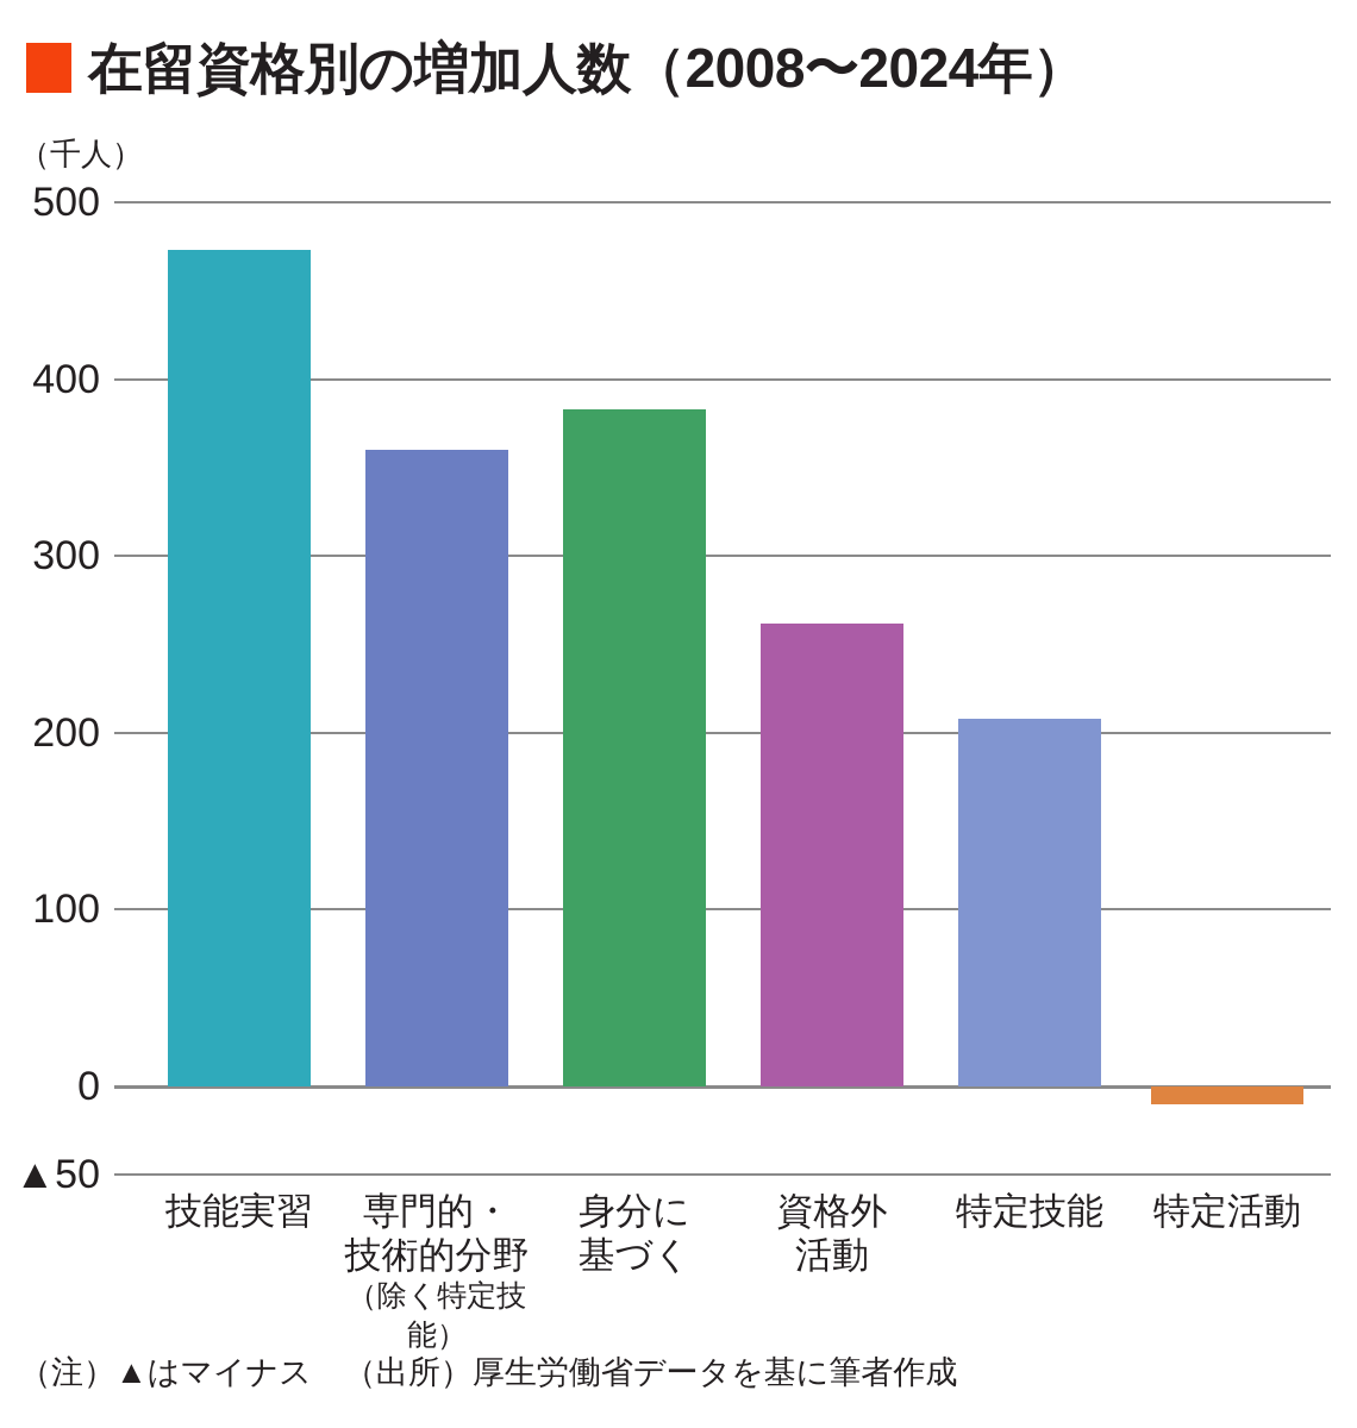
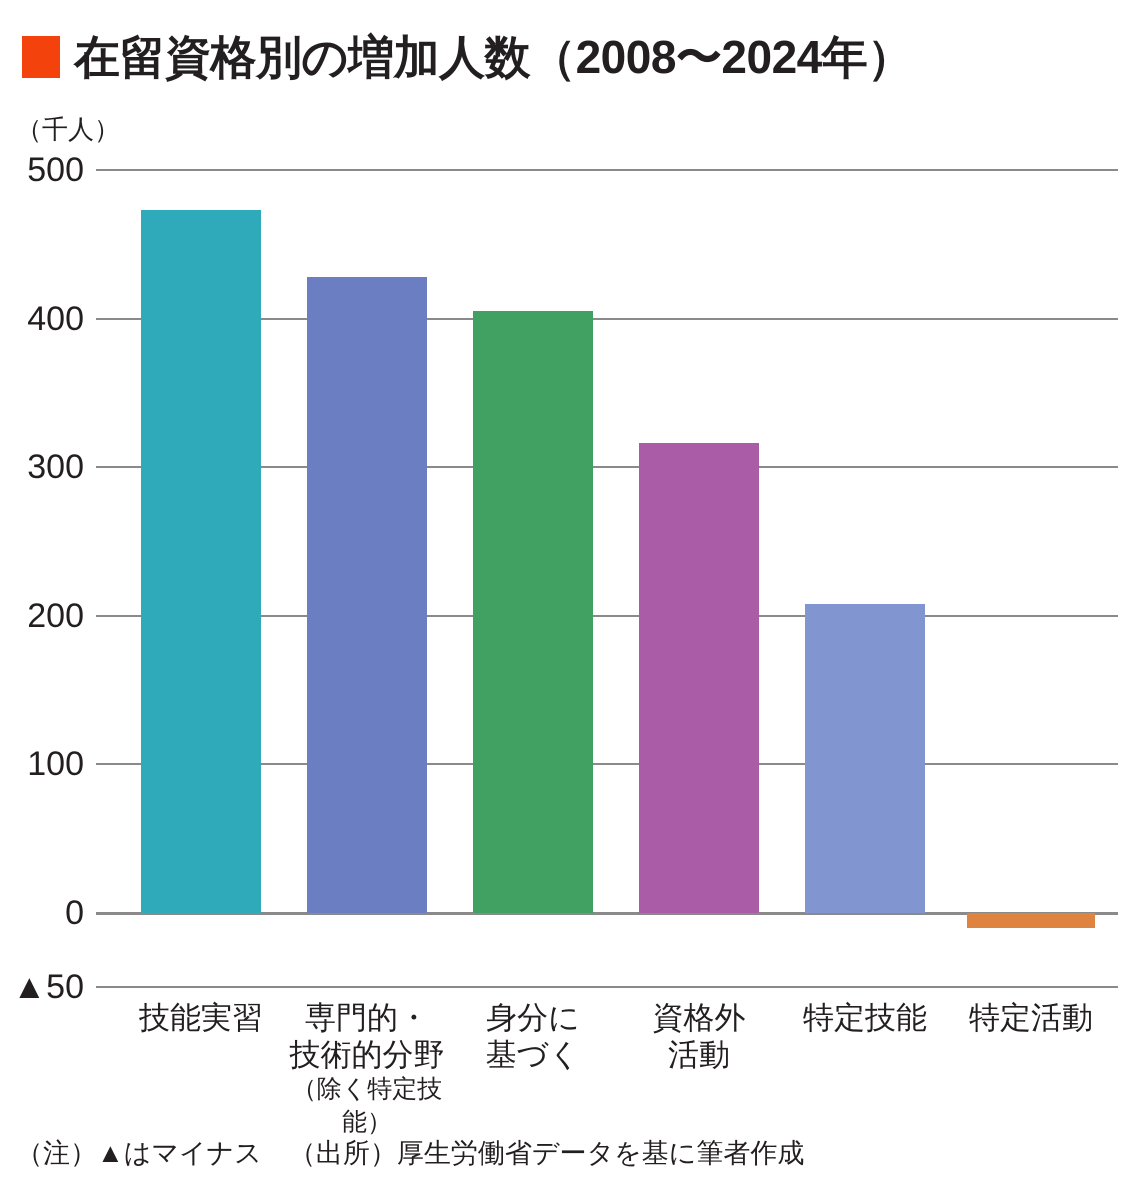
専門的・技術的分野（除く特定技能）: 360 -> 428
身分に基づく: 383 -> 405
資格外活動: 262 -> 316
